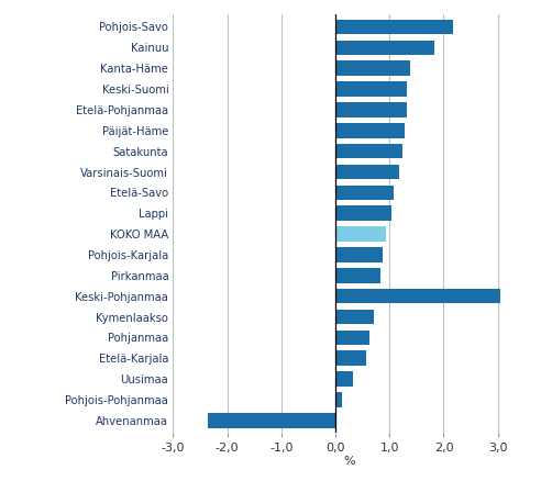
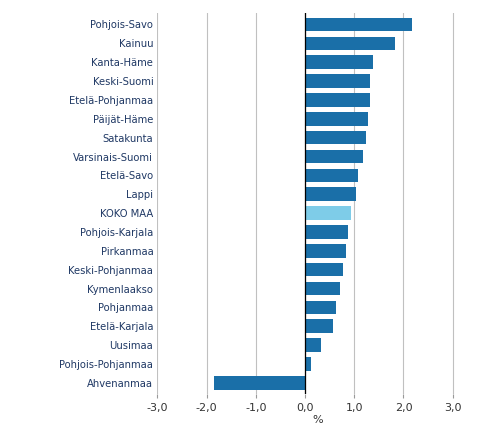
Keski-Pohjanmaa: 3,05 -> 0,78
Ahvenanmaa: -2,35 -> -1,85
